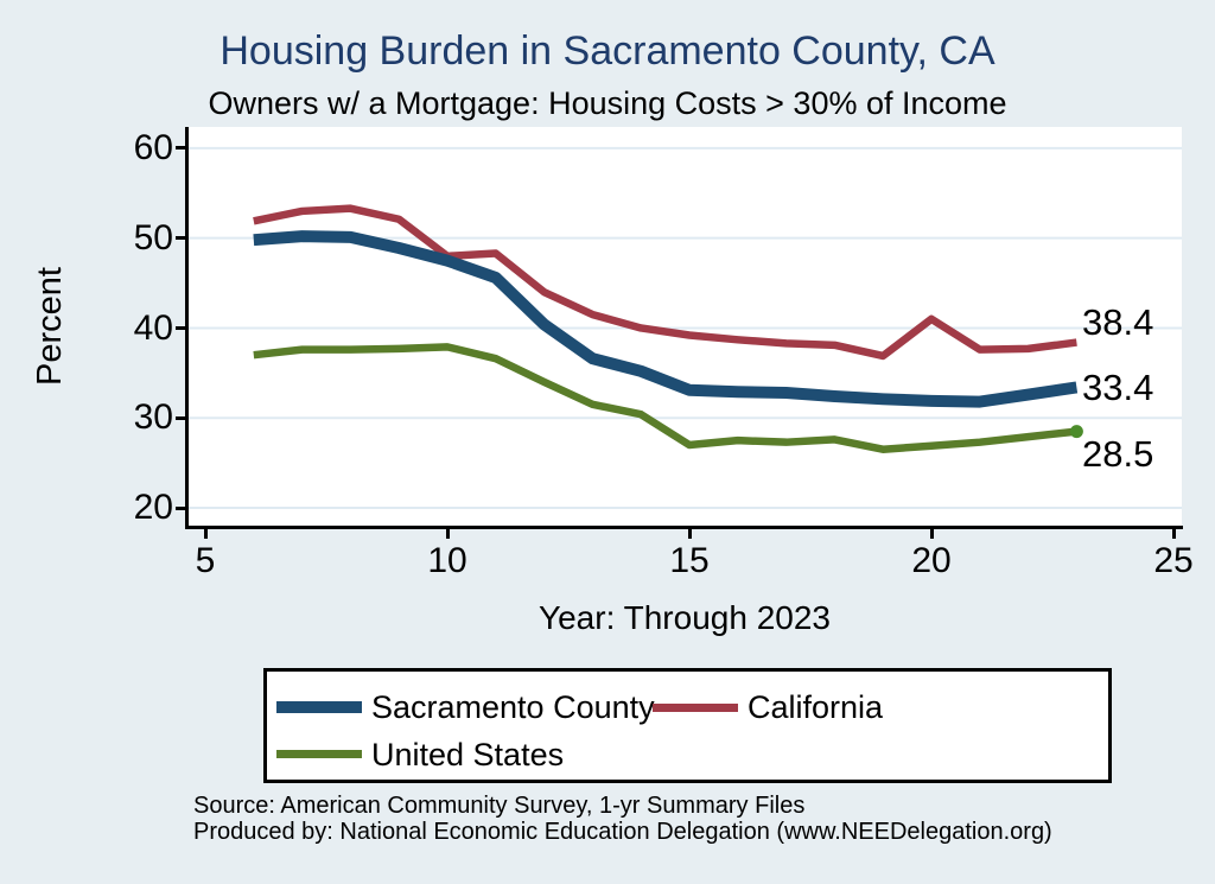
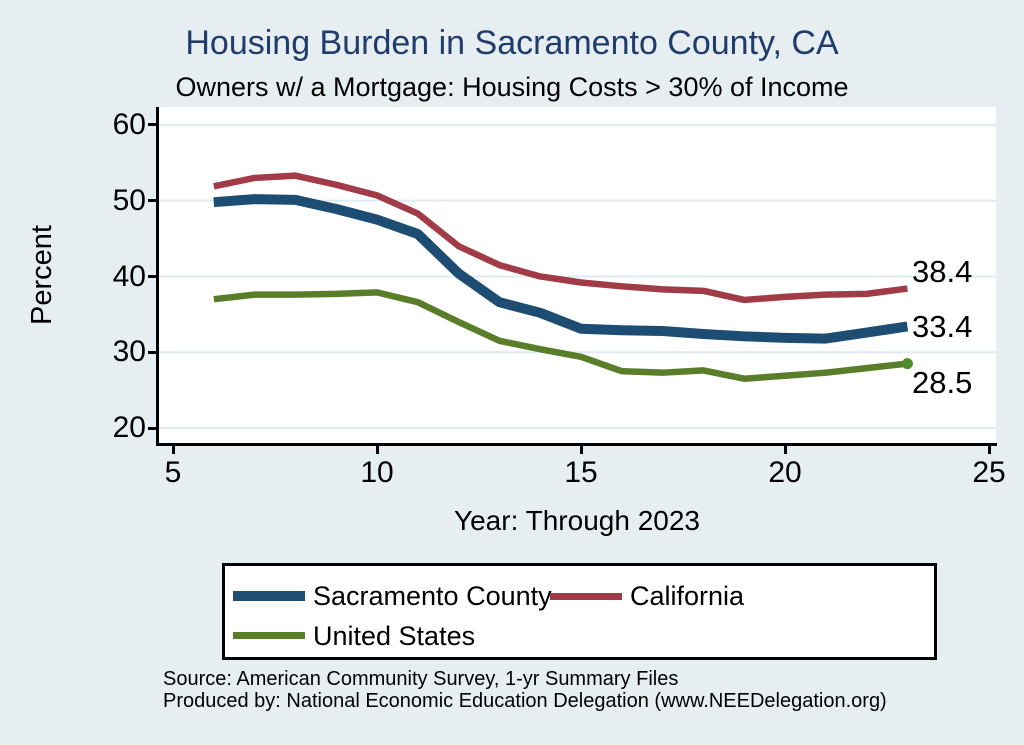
California/10: 48 -> 51
United States/15: 27 -> 29
California/20: 41 -> 37
